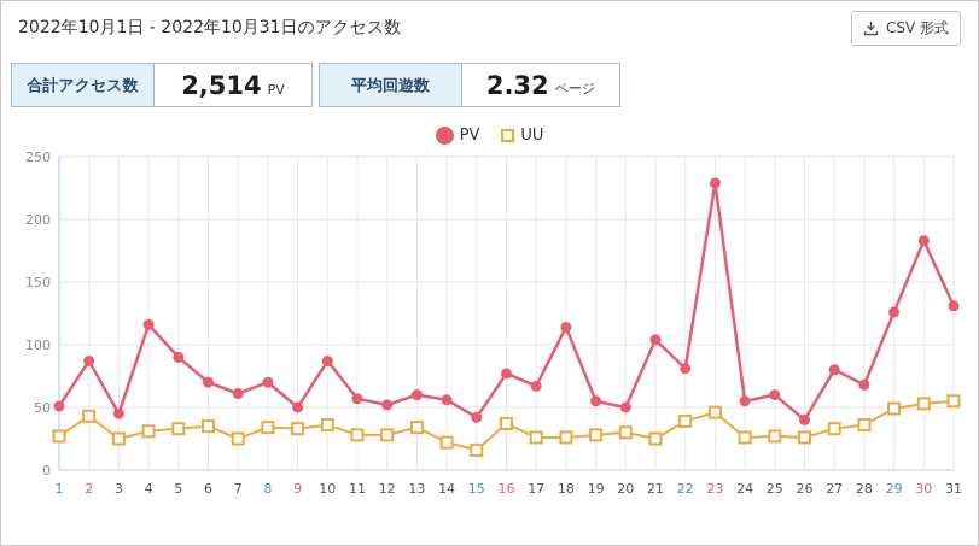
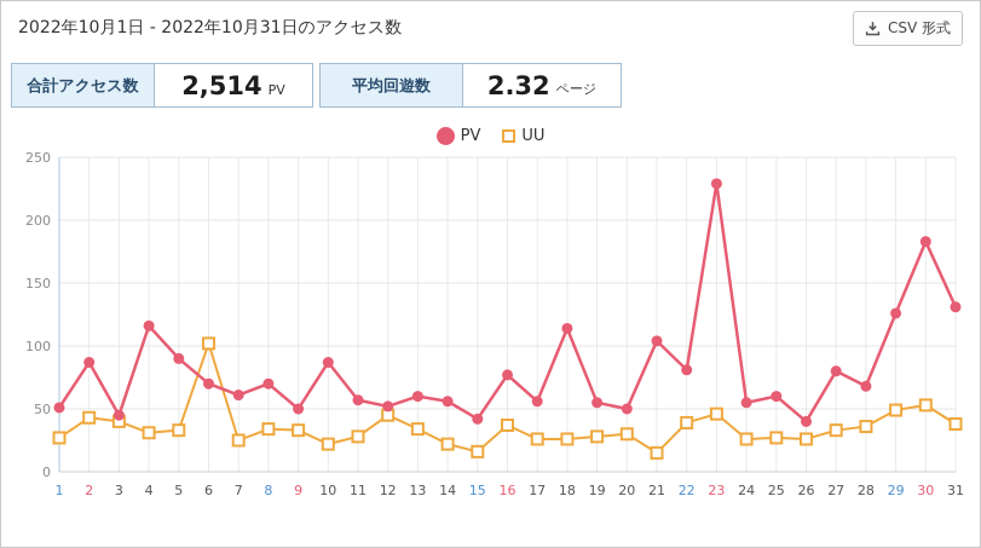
UU/3: 25 -> 40
UU/6: 35 -> 102
UU/10: 36 -> 22
UU/12: 28 -> 45
PV/17: 67 -> 56
UU/21: 25 -> 15
UU/31: 55 -> 38
